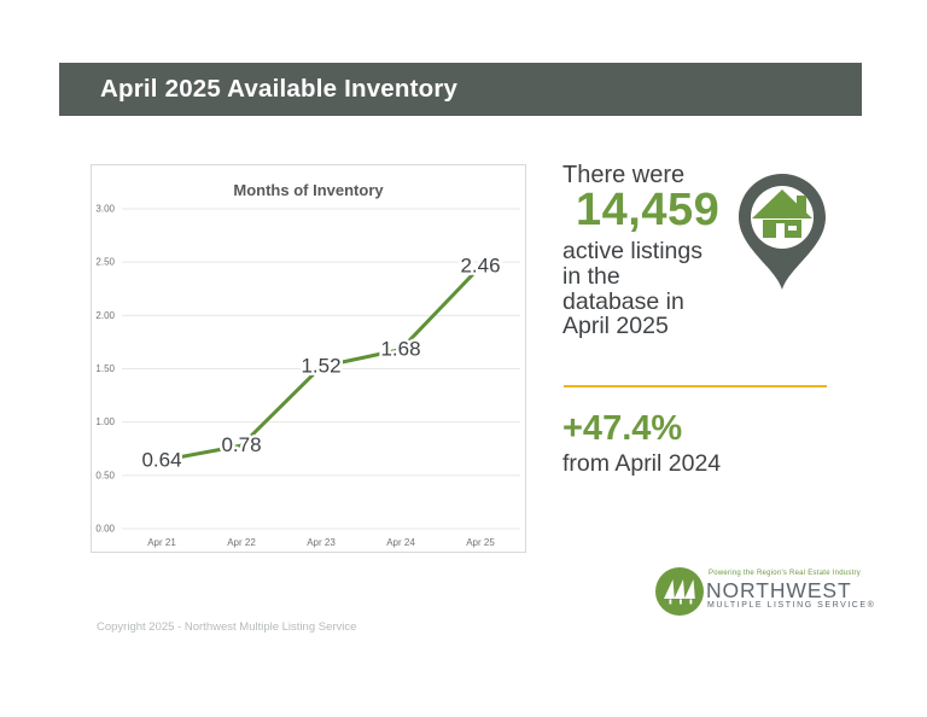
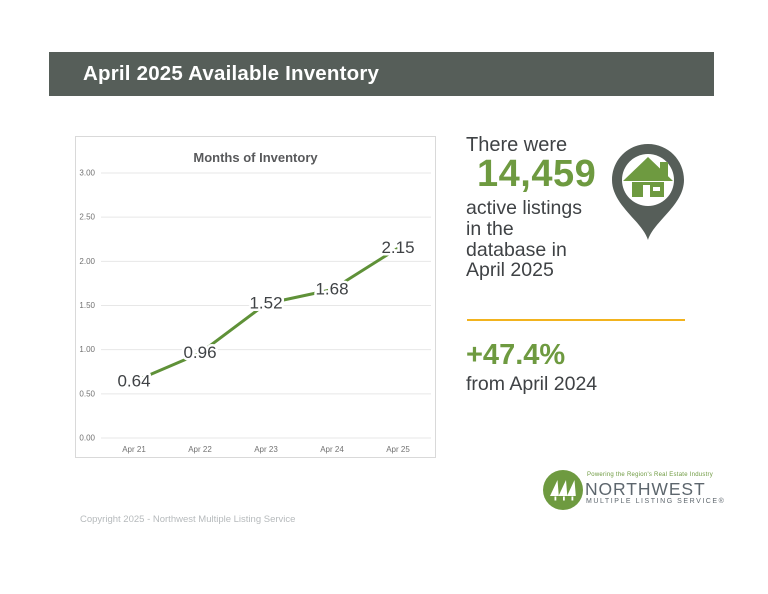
Apr 22: 0.78 -> 0.96
Apr 25: 2.46 -> 2.15
